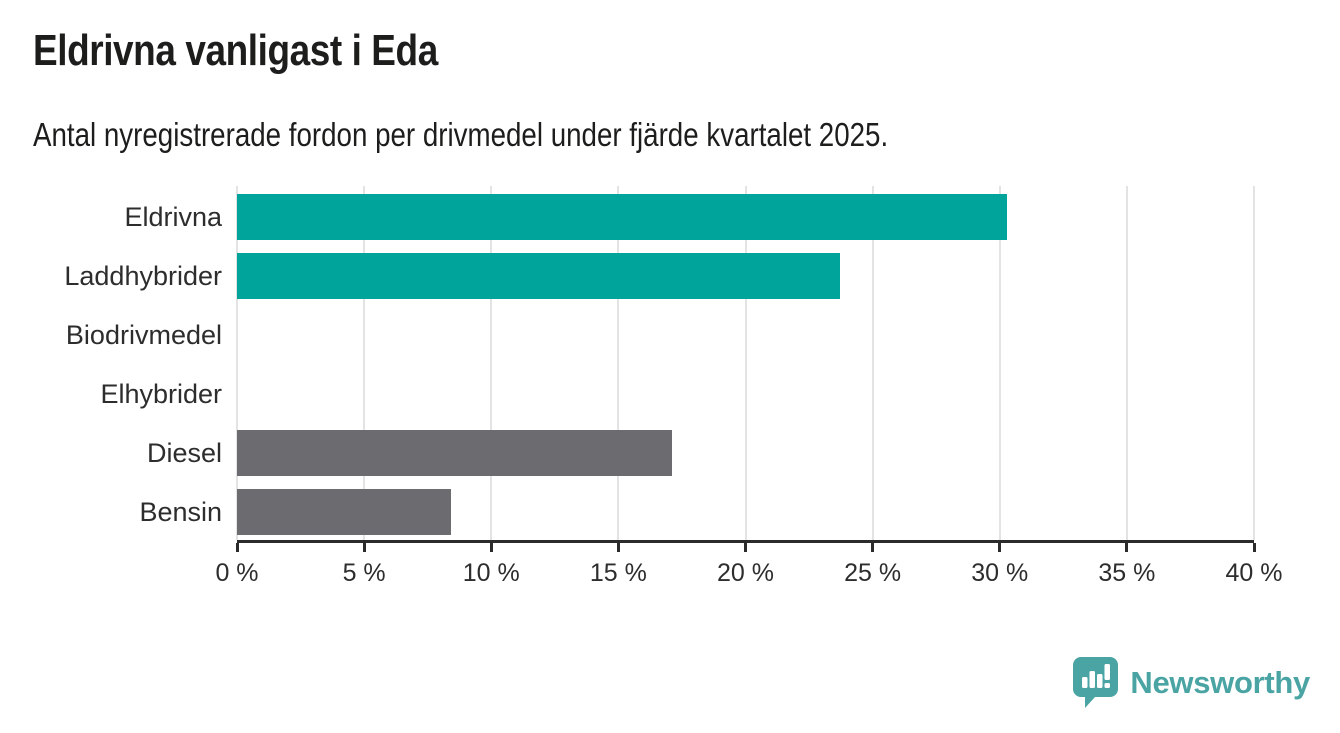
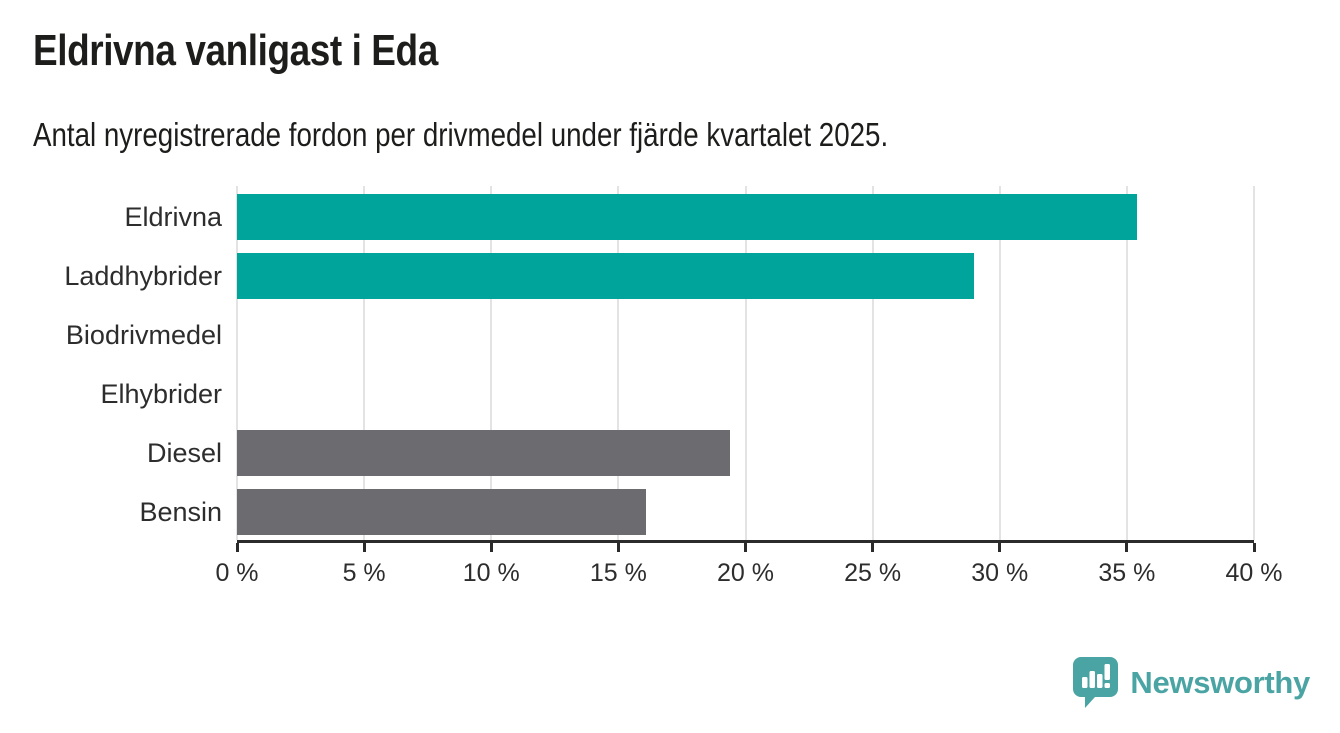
Eldrivna: 30.3% -> 35.4%
Laddhybrider: 23.7% -> 29.0%
Diesel: 17.1% -> 19.4%
Bensin: 8.4% -> 16.1%
